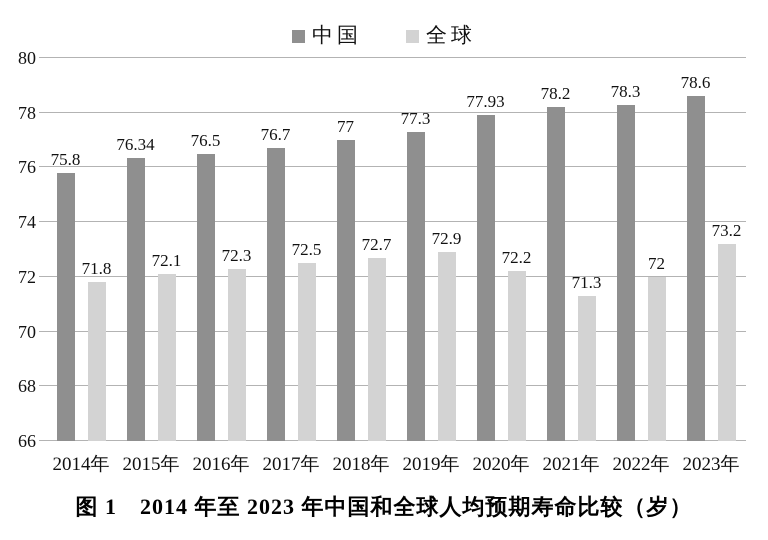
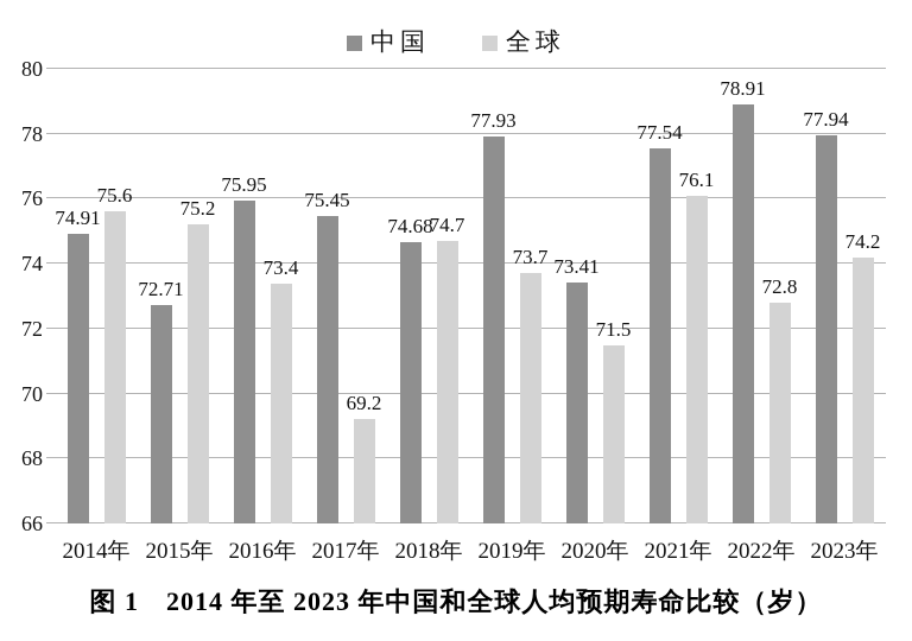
中国/2014年: 75.8 -> 74.91
全球/2014年: 71.8 -> 75.6
中国/2015年: 76.34 -> 72.71
全球/2015年: 72.1 -> 75.2
中国/2016年: 76.5 -> 75.95
全球/2016年: 72.3 -> 73.4
中国/2017年: 76.7 -> 75.45
全球/2017年: 72.5 -> 69.2
中国/2018年: 77 -> 74.68
全球/2018年: 72.7 -> 74.7
中国/2019年: 77.3 -> 77.93
全球/2019年: 72.9 -> 73.7
中国/2020年: 77.93 -> 73.41
全球/2020年: 72.2 -> 71.5
中国/2021年: 78.2 -> 77.54
全球/2021年: 71.3 -> 76.1
中国/2022年: 78.3 -> 78.91
全球/2022年: 72 -> 72.8
中国/2023年: 78.6 -> 77.94
全球/2023年: 73.2 -> 74.2
